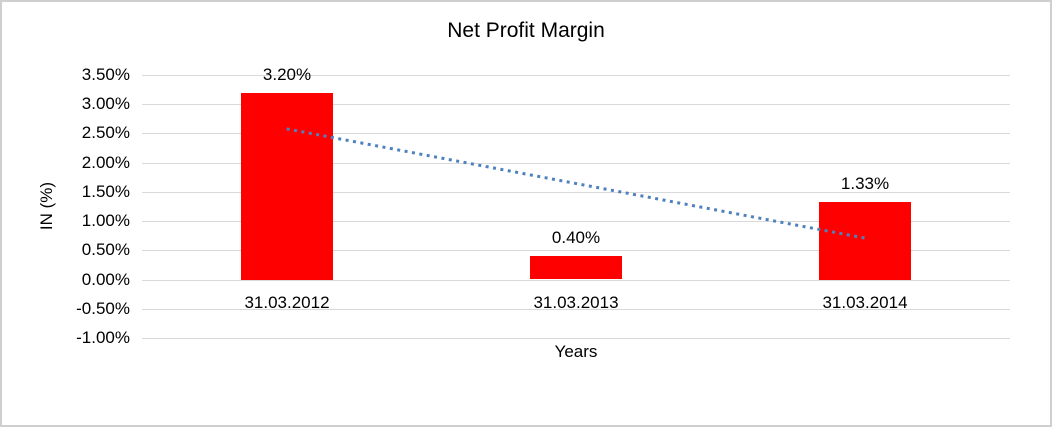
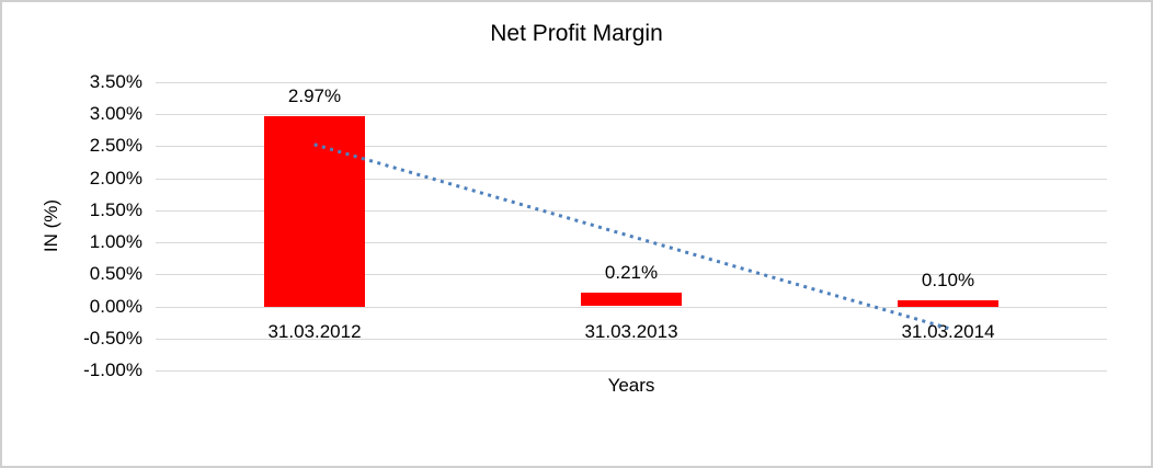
31.03.2012: 3.20% -> 2.97%
31.03.2013: 0.40% -> 0.21%
31.03.2014: 1.33% -> 0.10%
